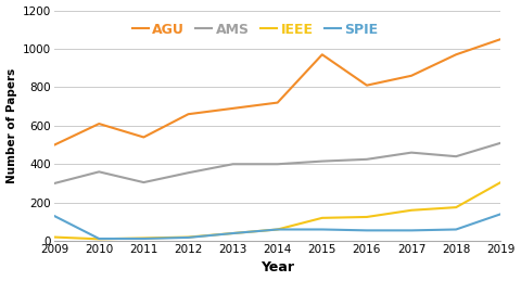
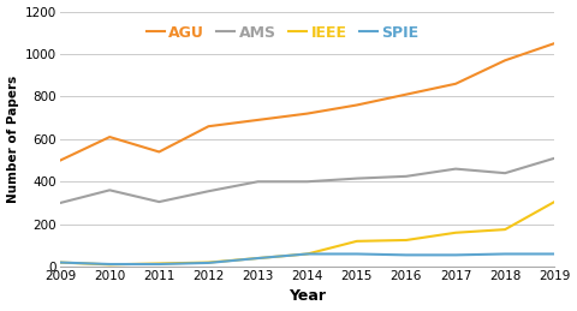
SPIE/2009: 130 -> 20
AGU/2015: 970 -> 760
SPIE/2019: 140 -> 60
